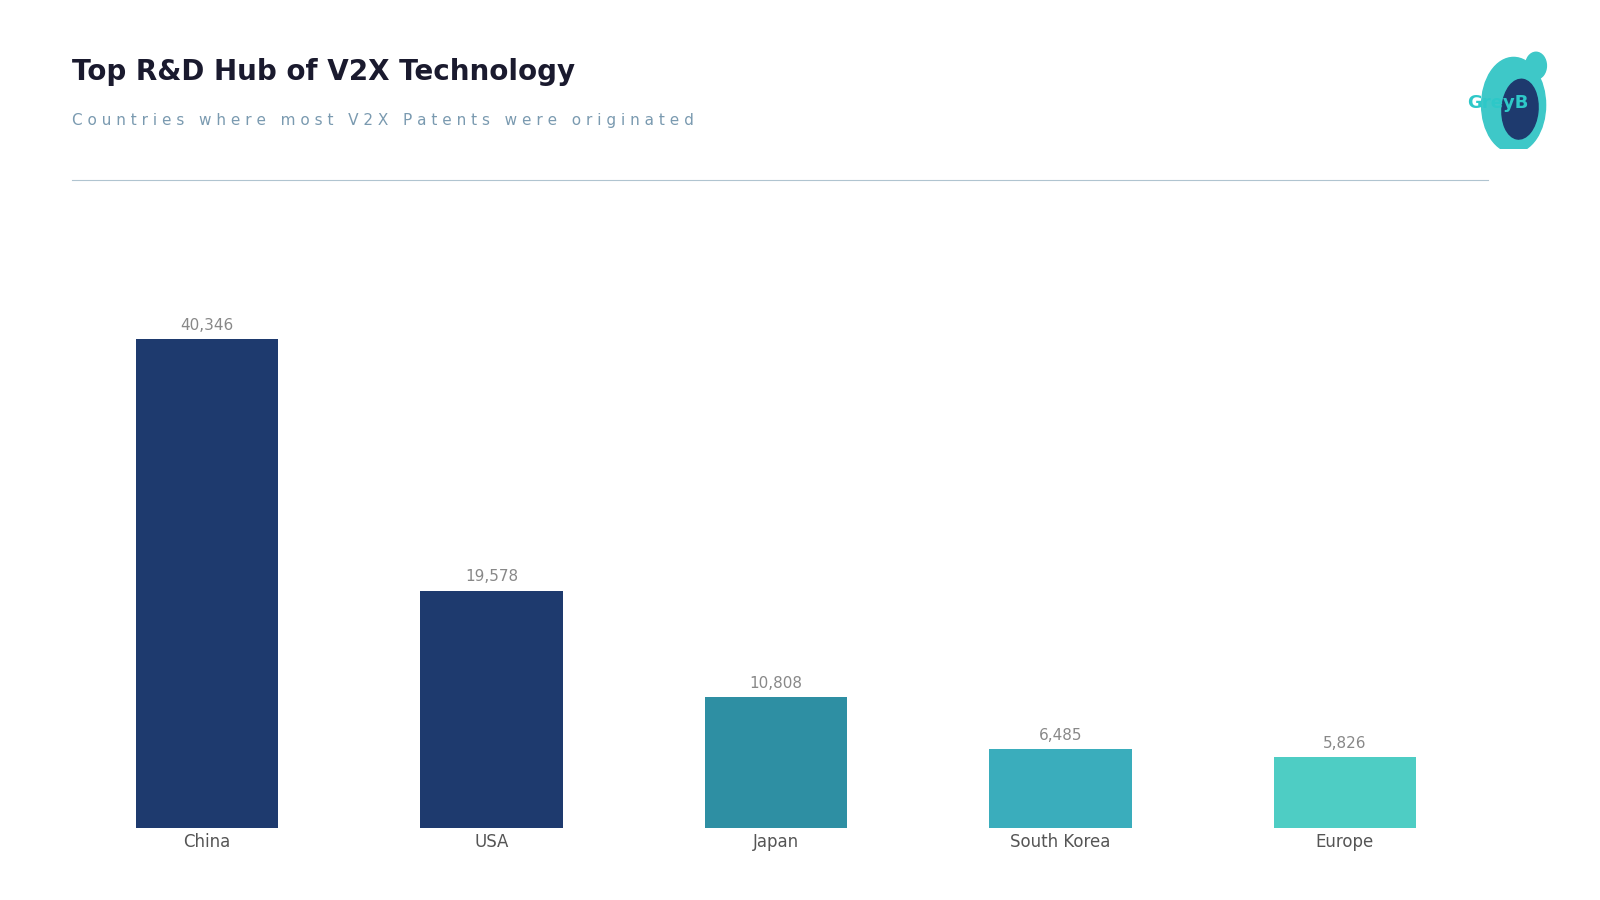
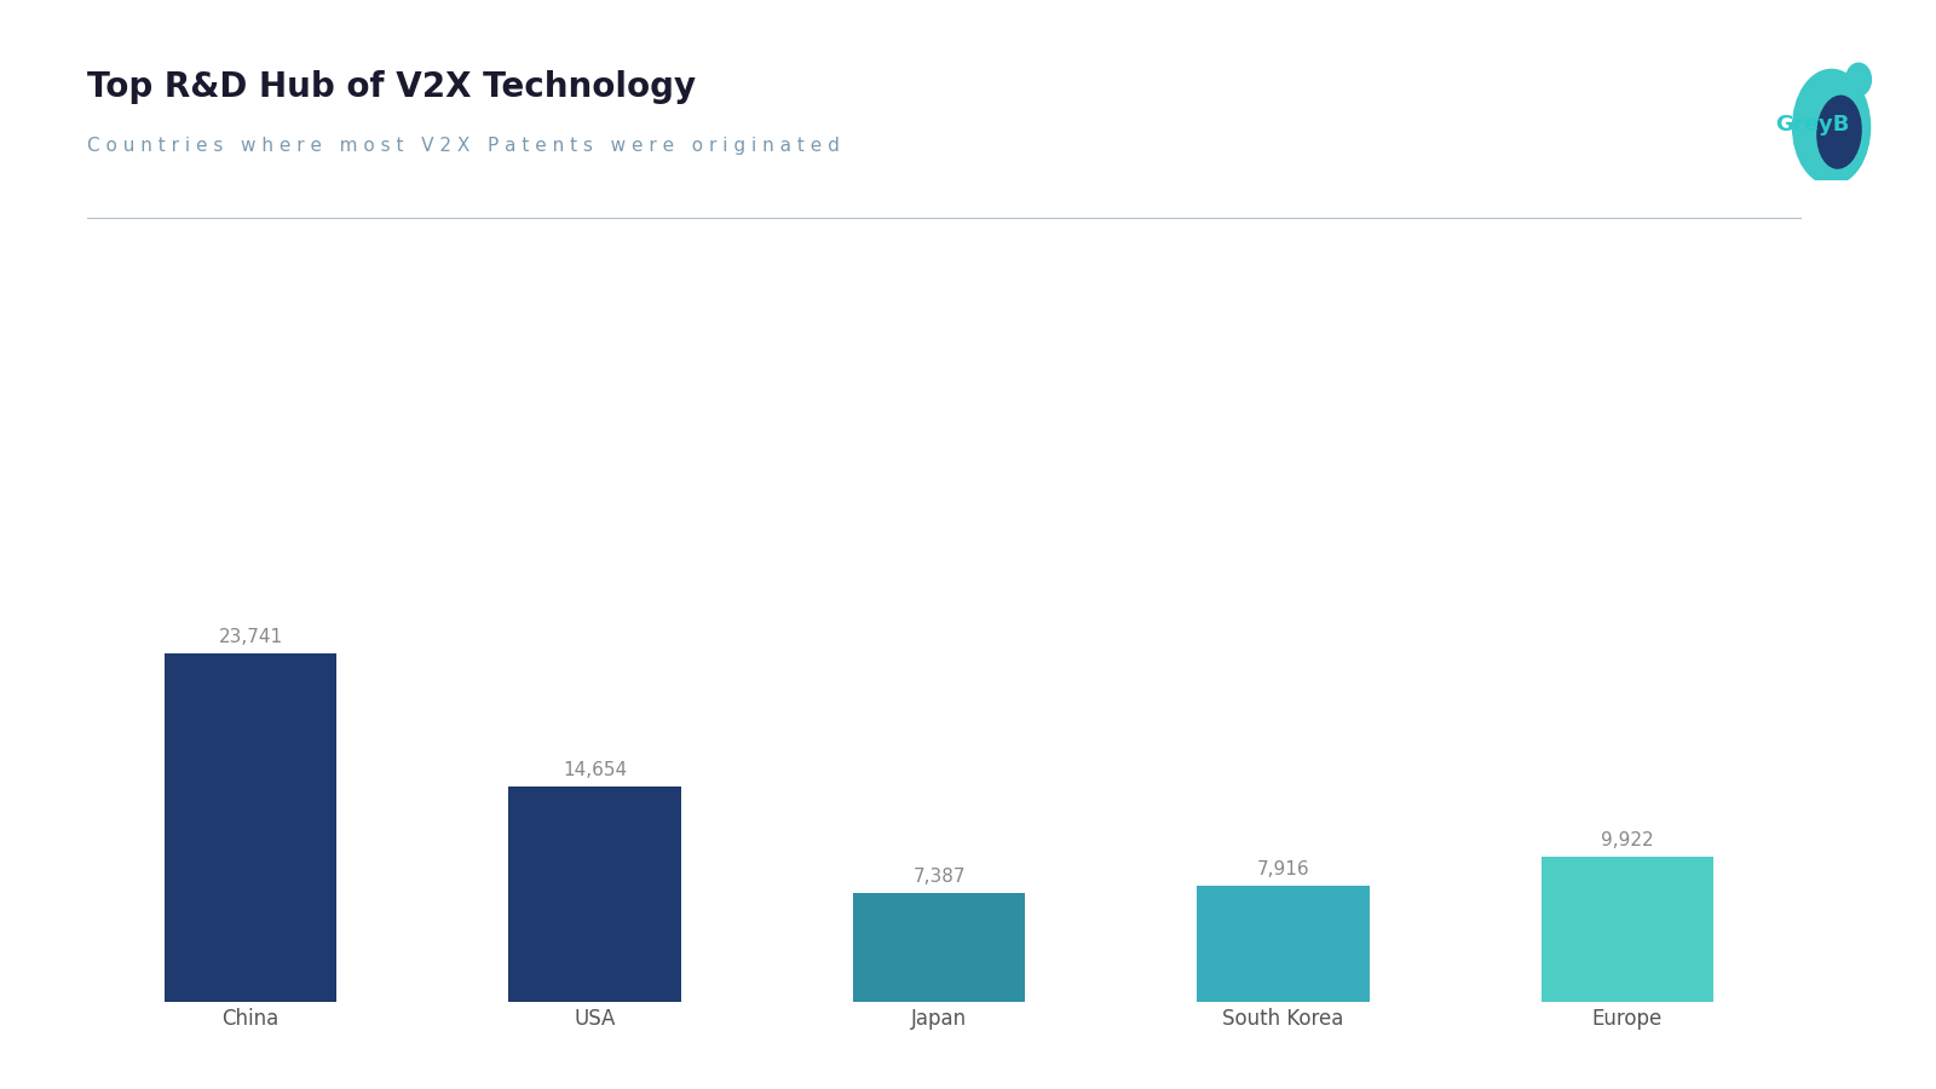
China: 40,346 -> 23,741
USA: 19,578 -> 14,654
Japan: 10,808 -> 7,387
South Korea: 6,485 -> 7,916
Europe: 5,826 -> 9,922
